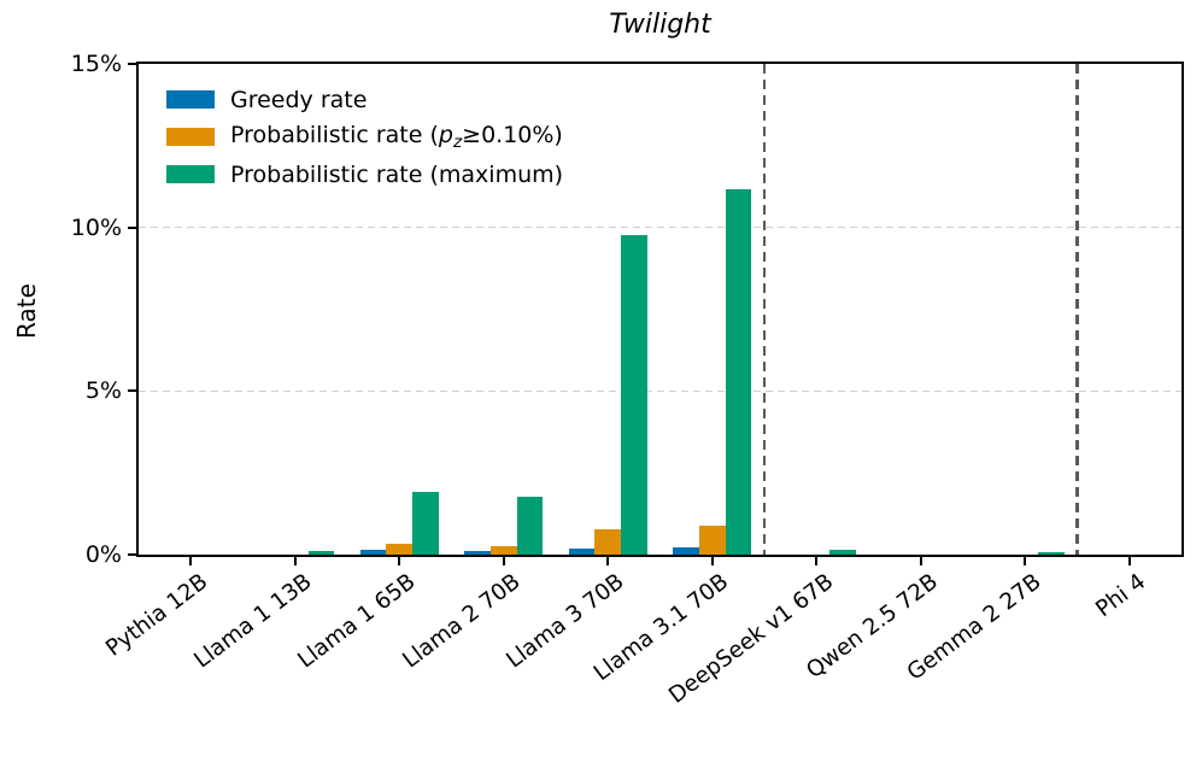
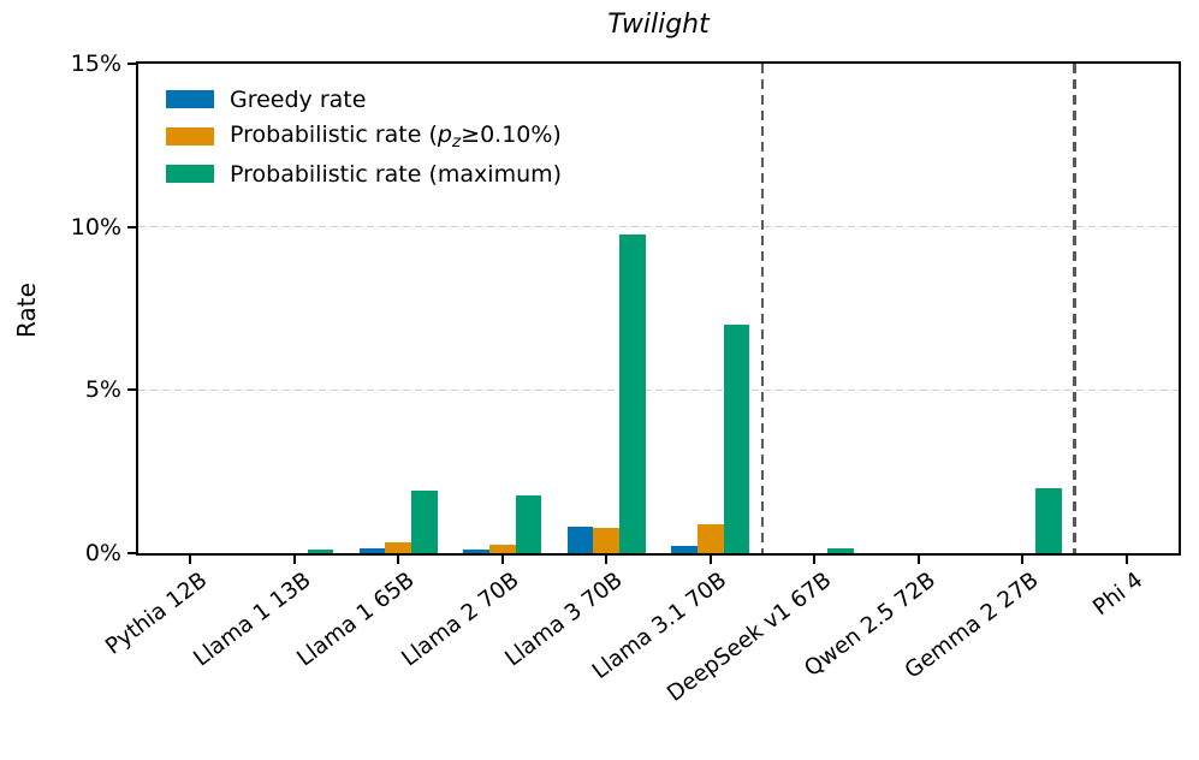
Greedy rate/Llama 3 70B: 0.2% -> 0.8%
Probabilistic rate (maximum)/Llama 3.1 70B: 11.2% -> 7.0%
Probabilistic rate (maximum)/Gemma 2 27B: 0.1% -> 2.0%
